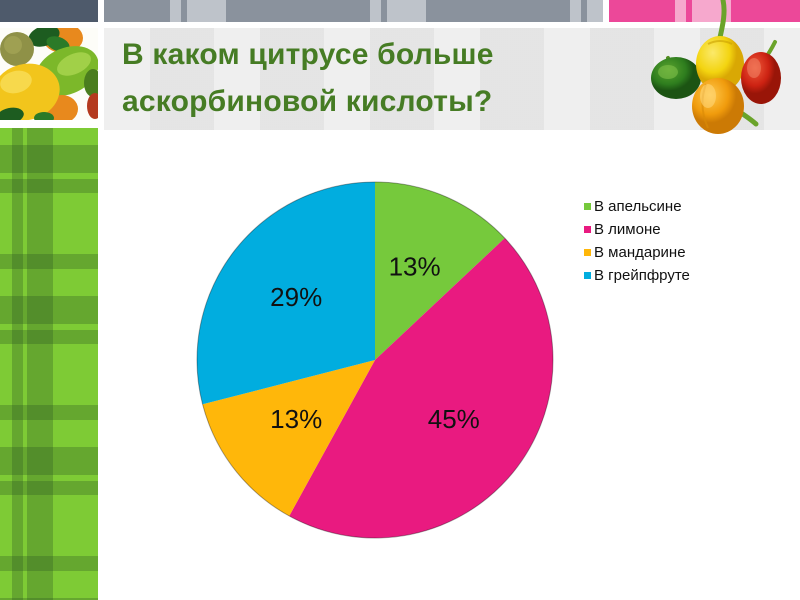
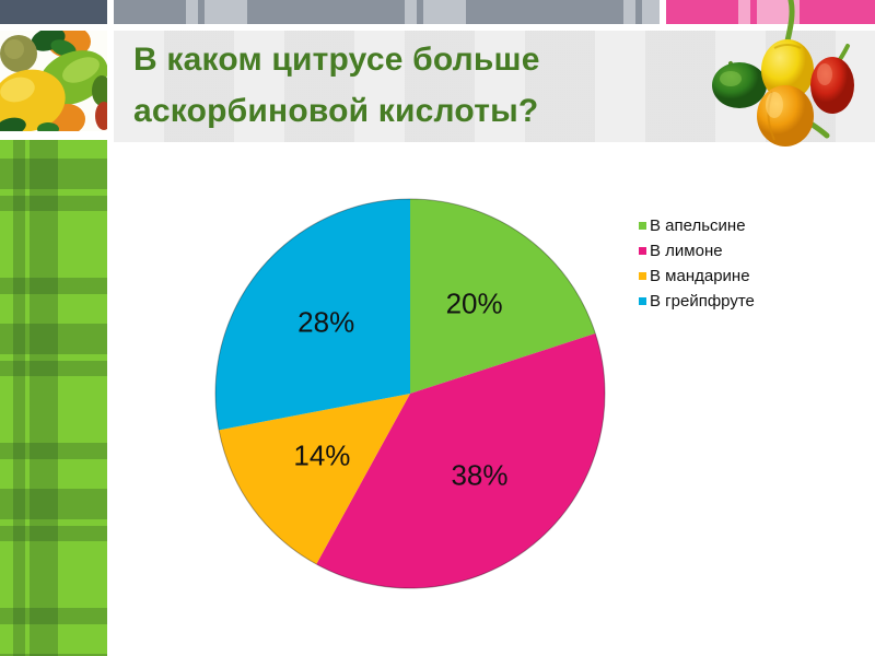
В апельсине: 13% -> 20%
В лимоне: 45% -> 38%
В мандарине: 13% -> 14%
В грейпфруте: 29% -> 28%
